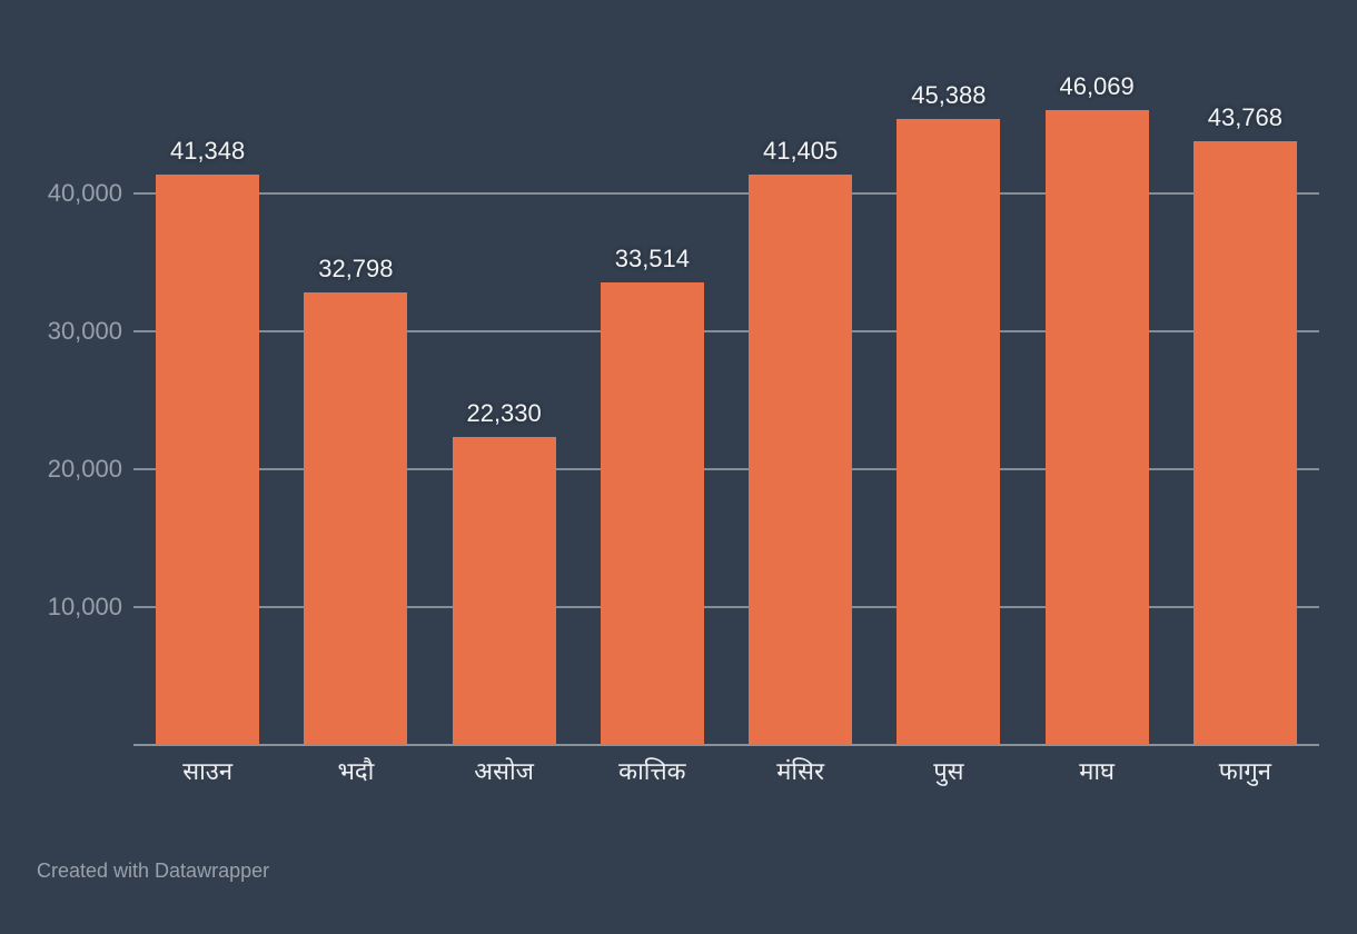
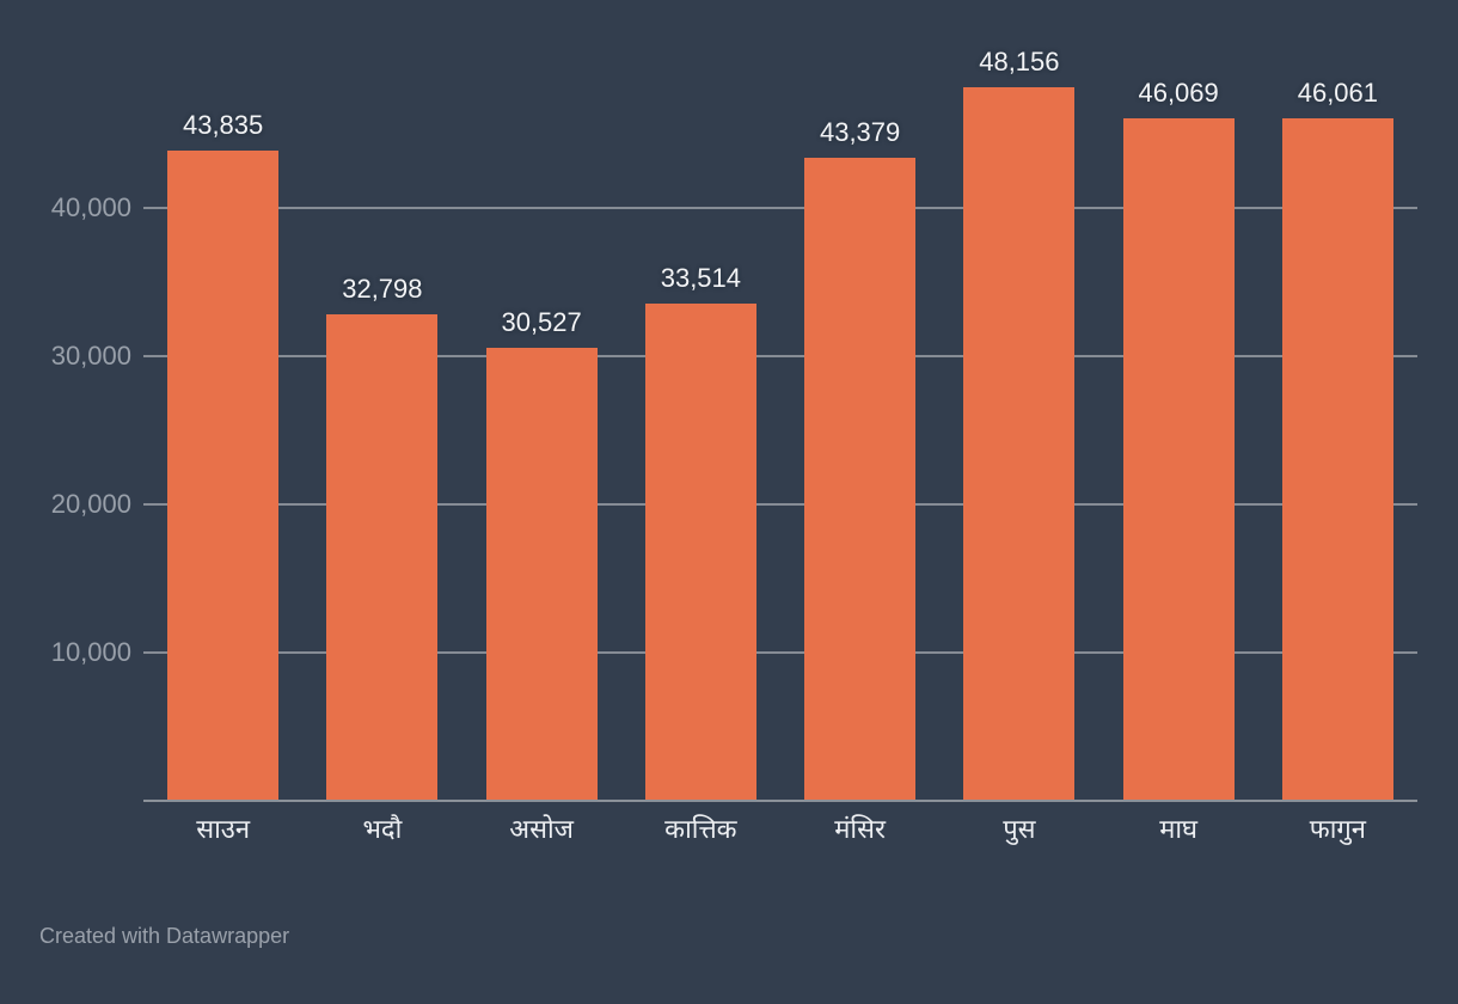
साउन: 41,348 -> 43,835
असोज: 22,330 -> 30,527
मंसिर: 41,405 -> 43,379
पुस: 45,388 -> 48,156
फागुन: 43,768 -> 46,061
